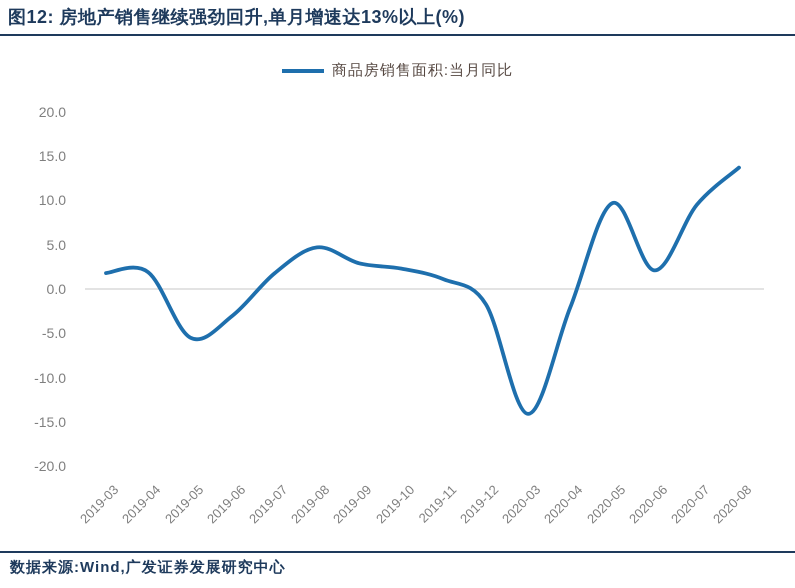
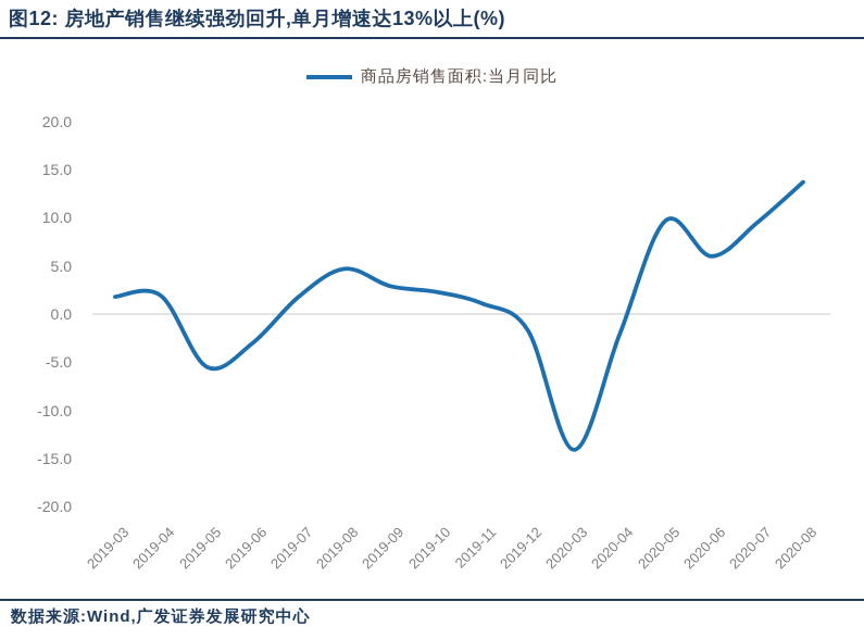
2020-06: 2 -> 6
